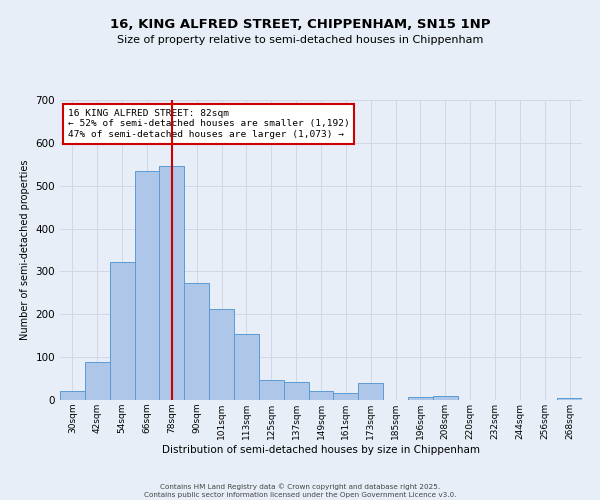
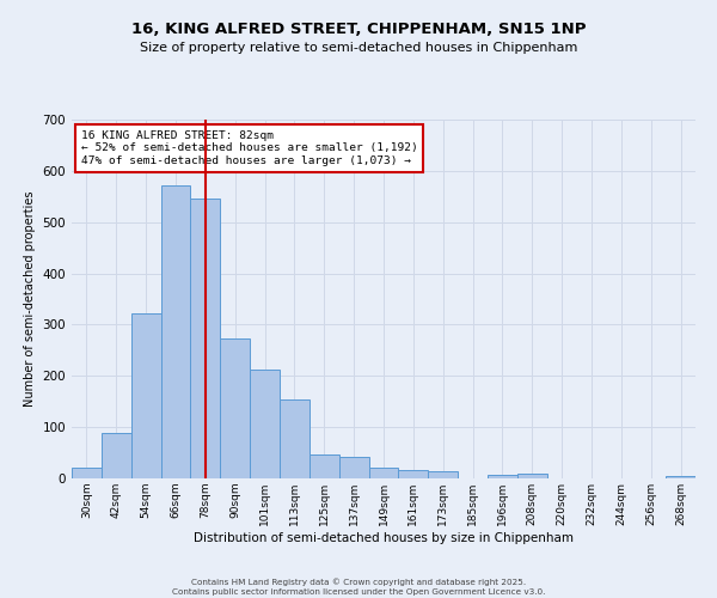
66sqm: 535 -> 572
173sqm: 40 -> 13
